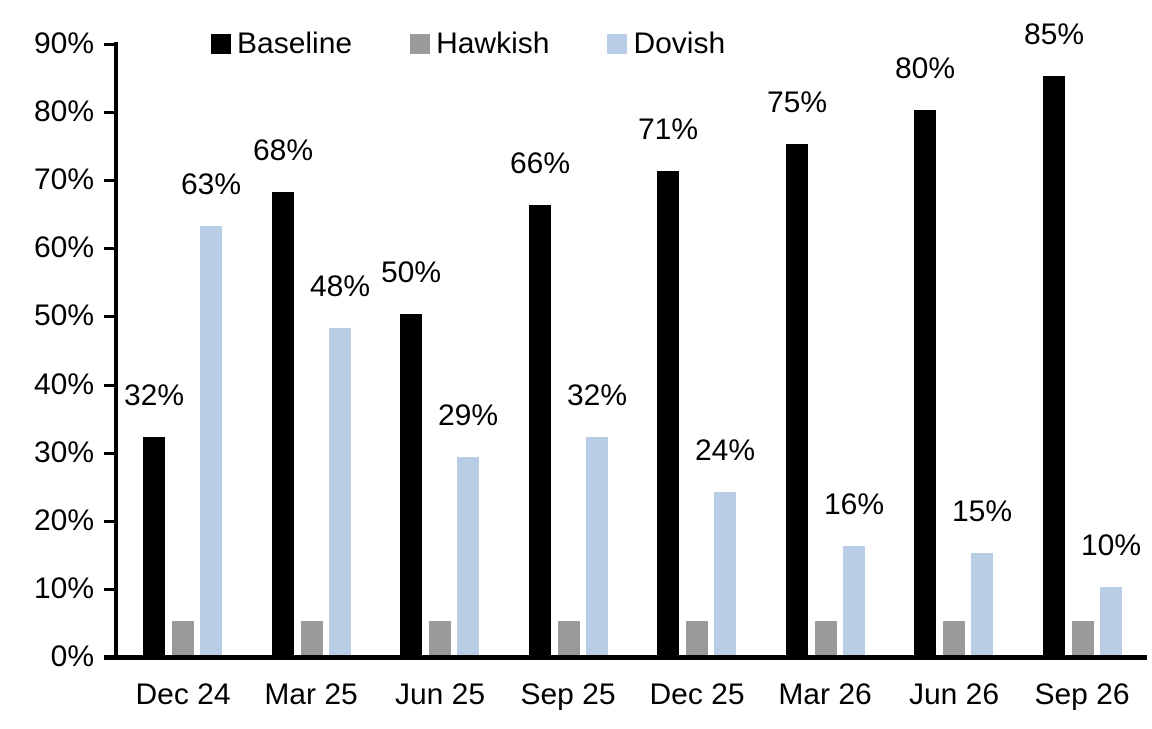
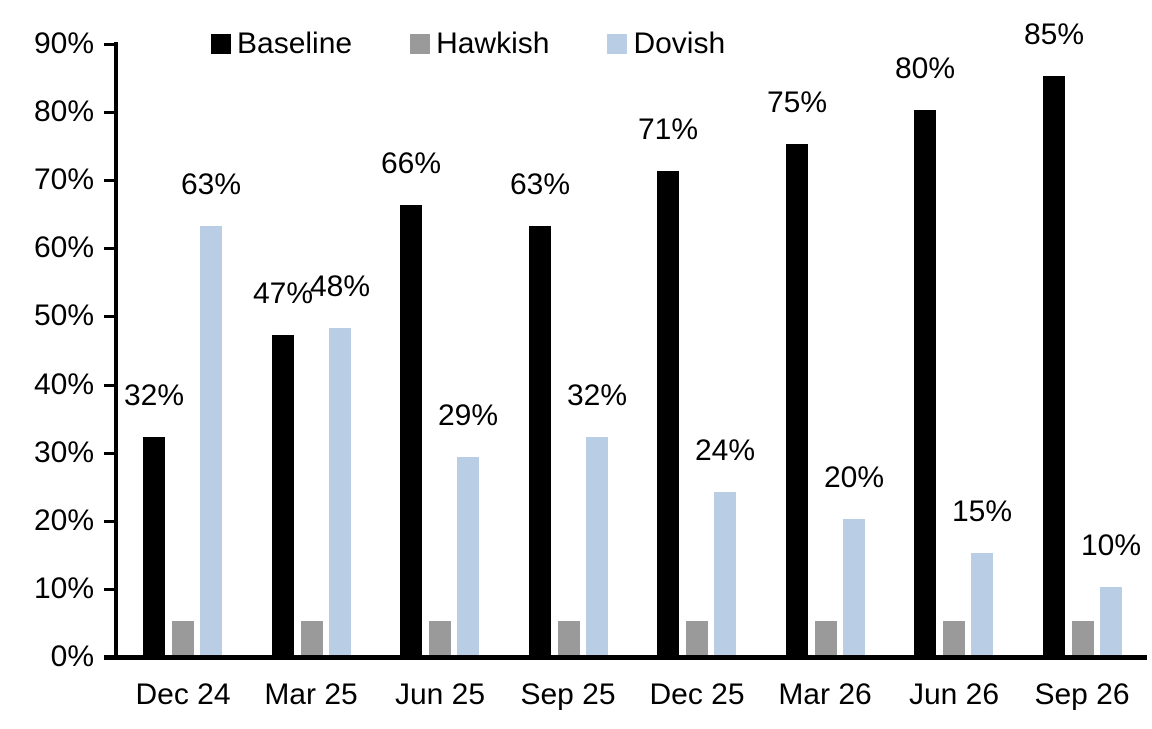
Baseline/Mar 25: 68% -> 47%
Baseline/Jun 25: 50% -> 66%
Baseline/Sep 25: 66% -> 63%
Dovish/Mar 26: 16% -> 20%
